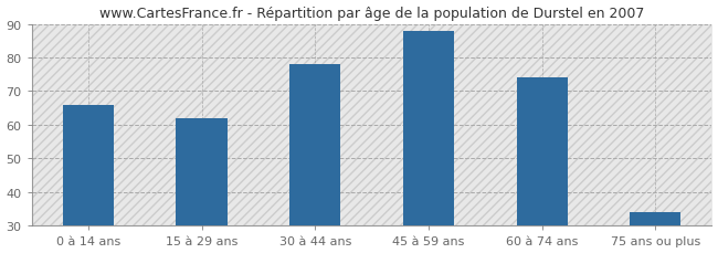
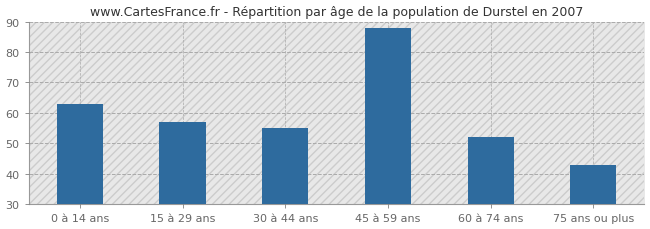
0 à 14 ans: 66 -> 63
15 à 29 ans: 62 -> 57
30 à 44 ans: 78 -> 55
60 à 74 ans: 74 -> 52
75 ans ou plus: 34 -> 43
